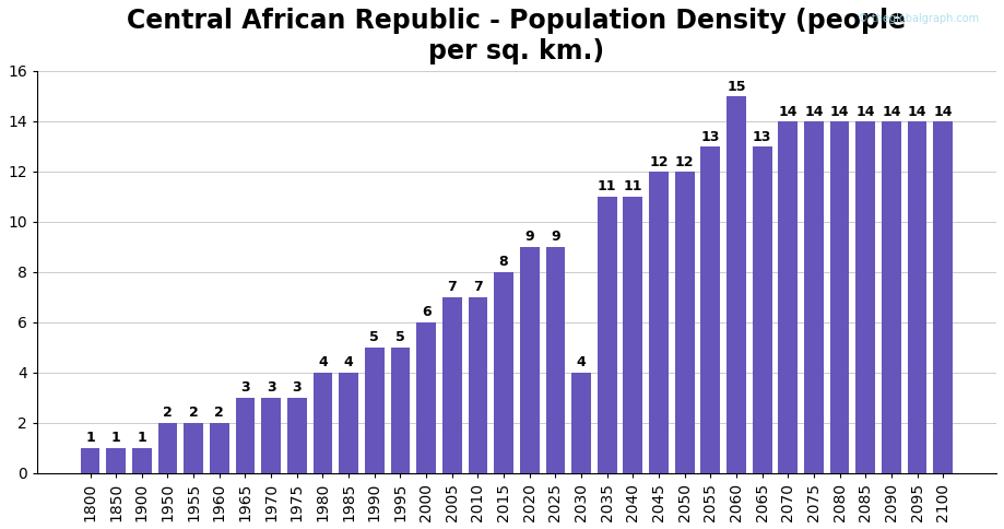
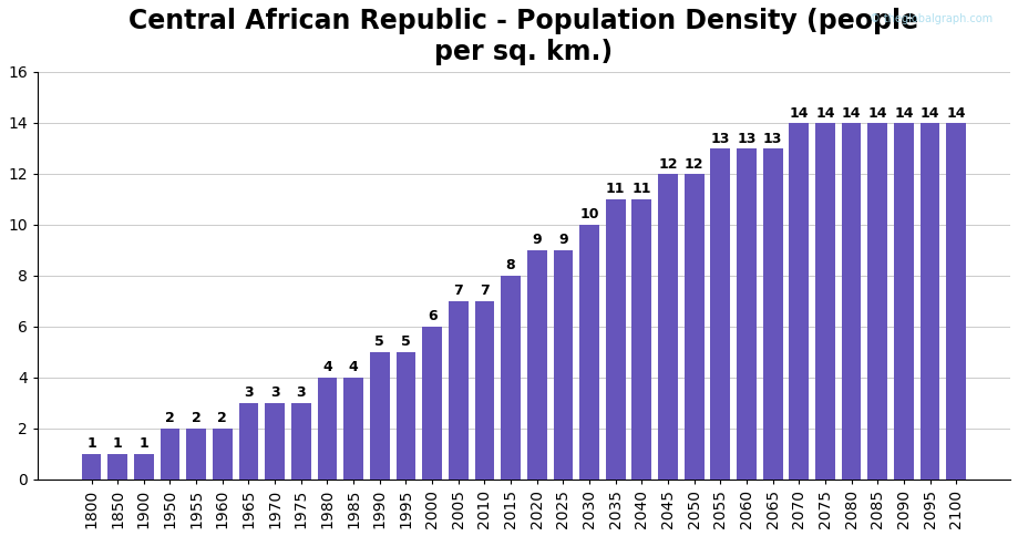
2030: 4 -> 10
2060: 15 -> 13
